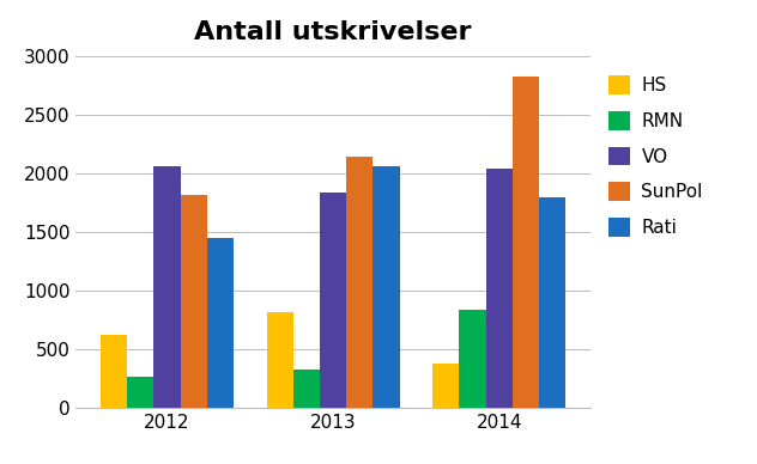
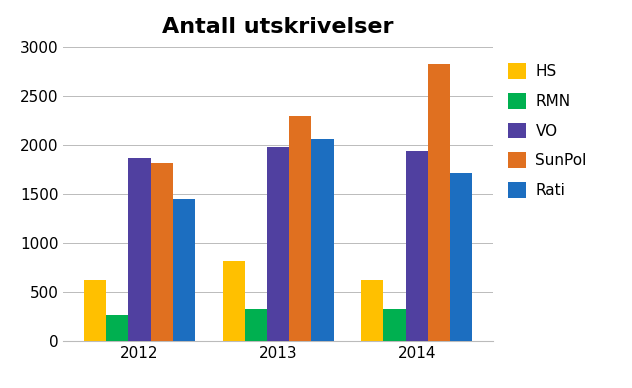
VO/2012: 2060 -> 1870
VO/2013: 1840 -> 1980
SunPol/2013: 2140 -> 2290
HS/2014: 380 -> 620
RMN/2014: 840 -> 340
VO/2014: 2040 -> 1940
Rati/2014: 1800 -> 1710
